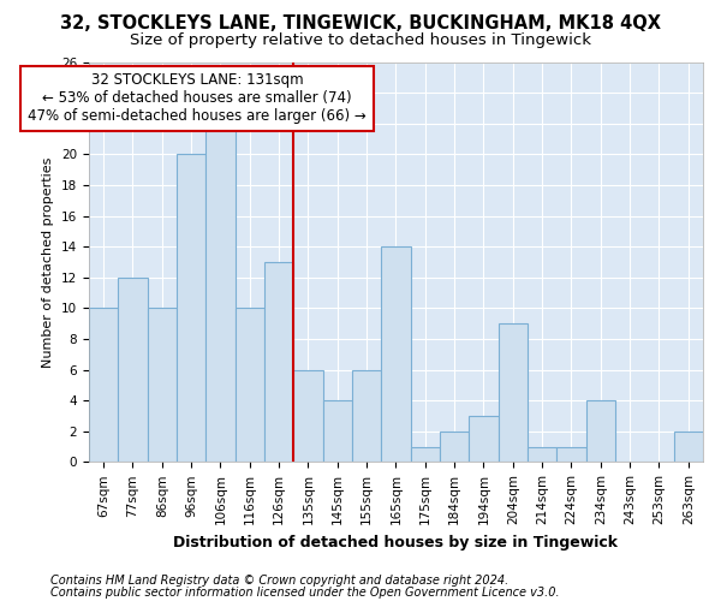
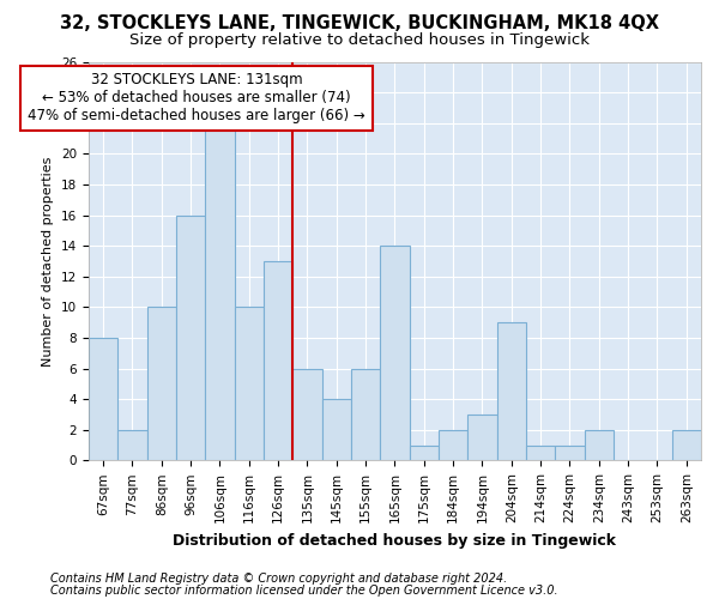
67sqm: 10 -> 8
77sqm: 12 -> 2
96sqm: 20 -> 16
234sqm: 4 -> 2
